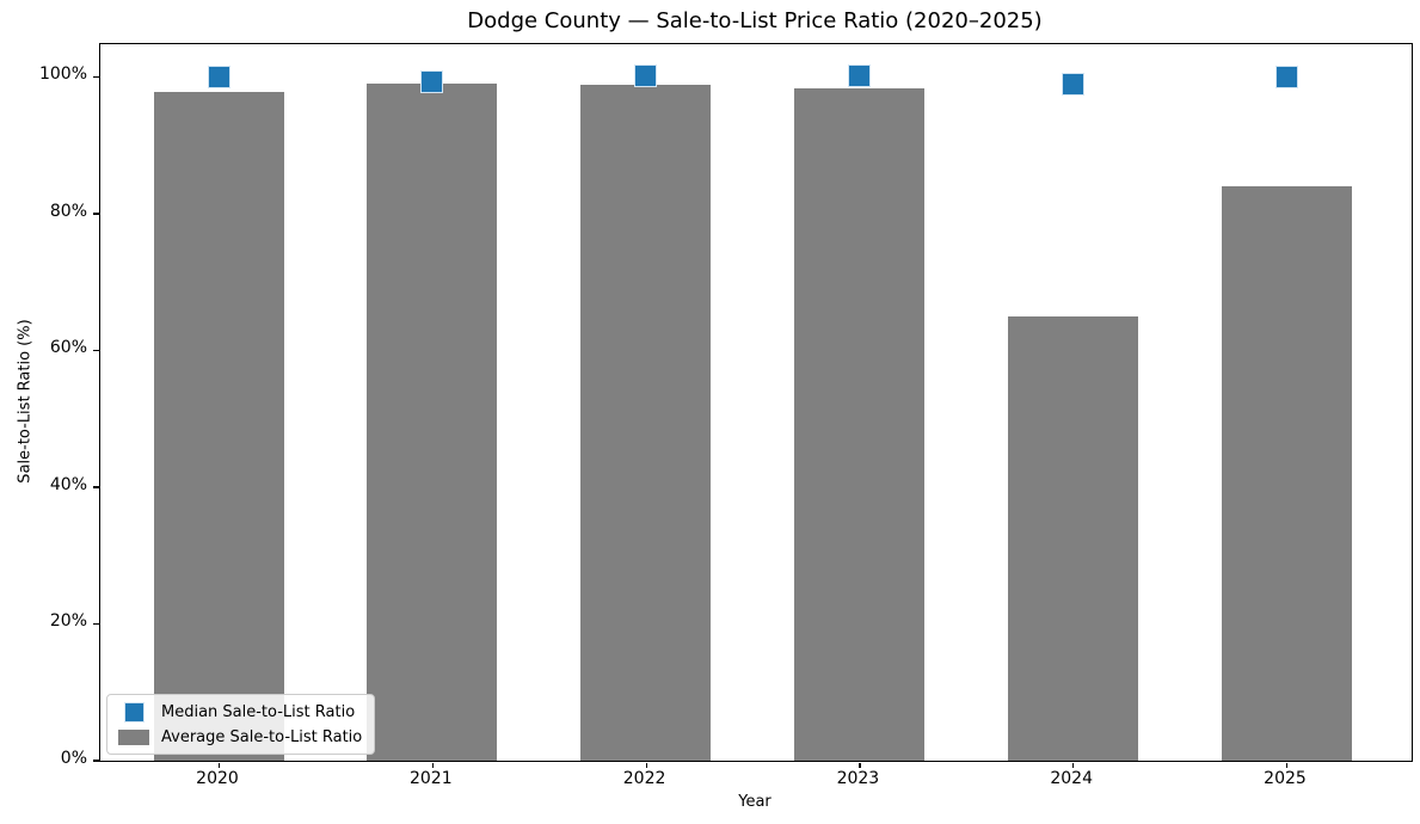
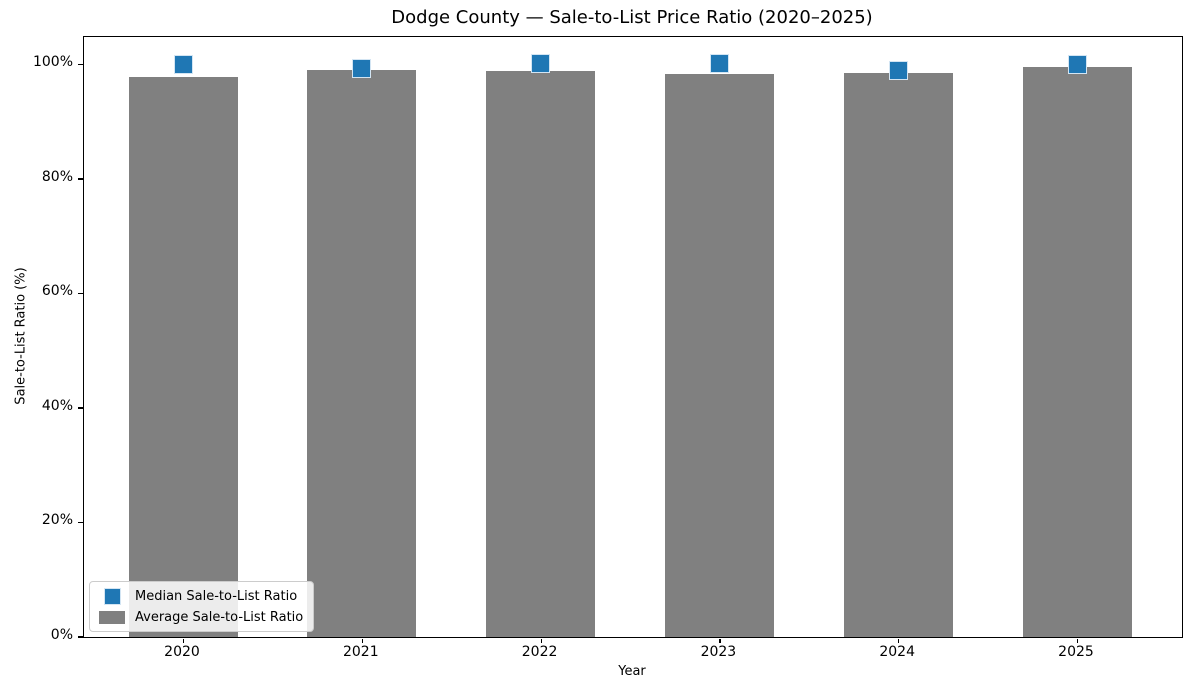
Average Sale-to-List Ratio/2024: 65% -> 98%
Average Sale-to-List Ratio/2025: 84% -> 100%
